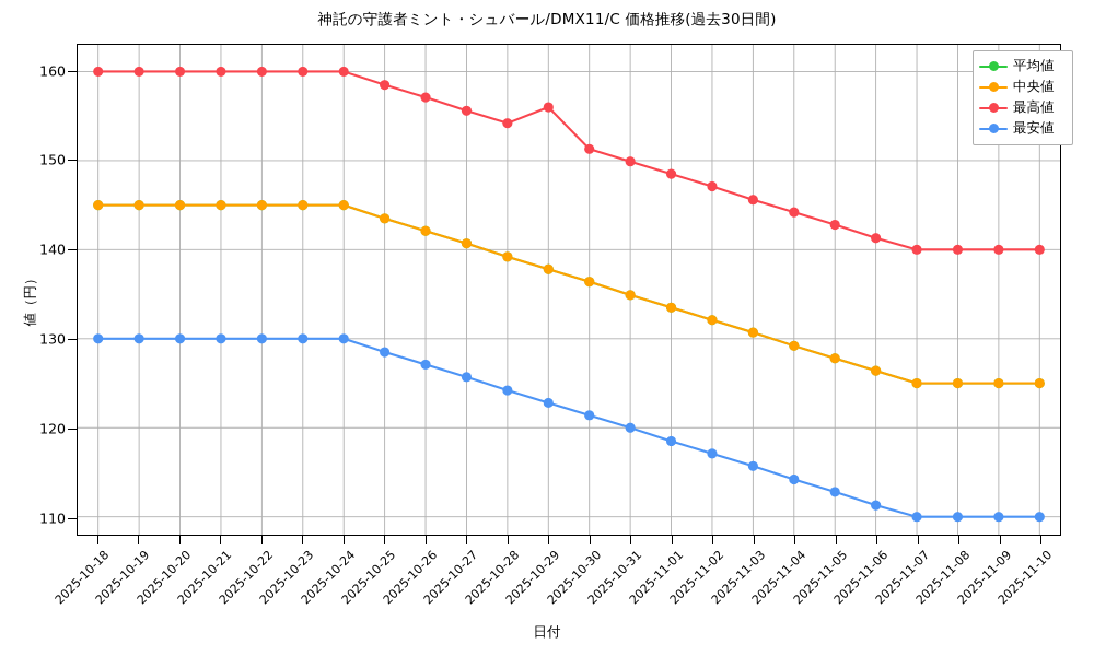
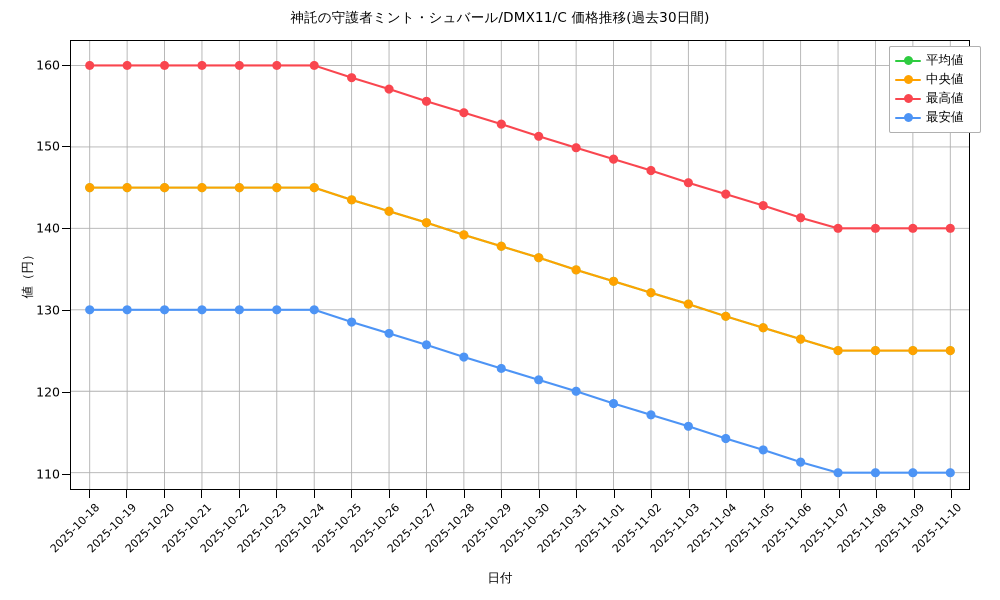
最高値/2025-10-29: 156 -> 153
